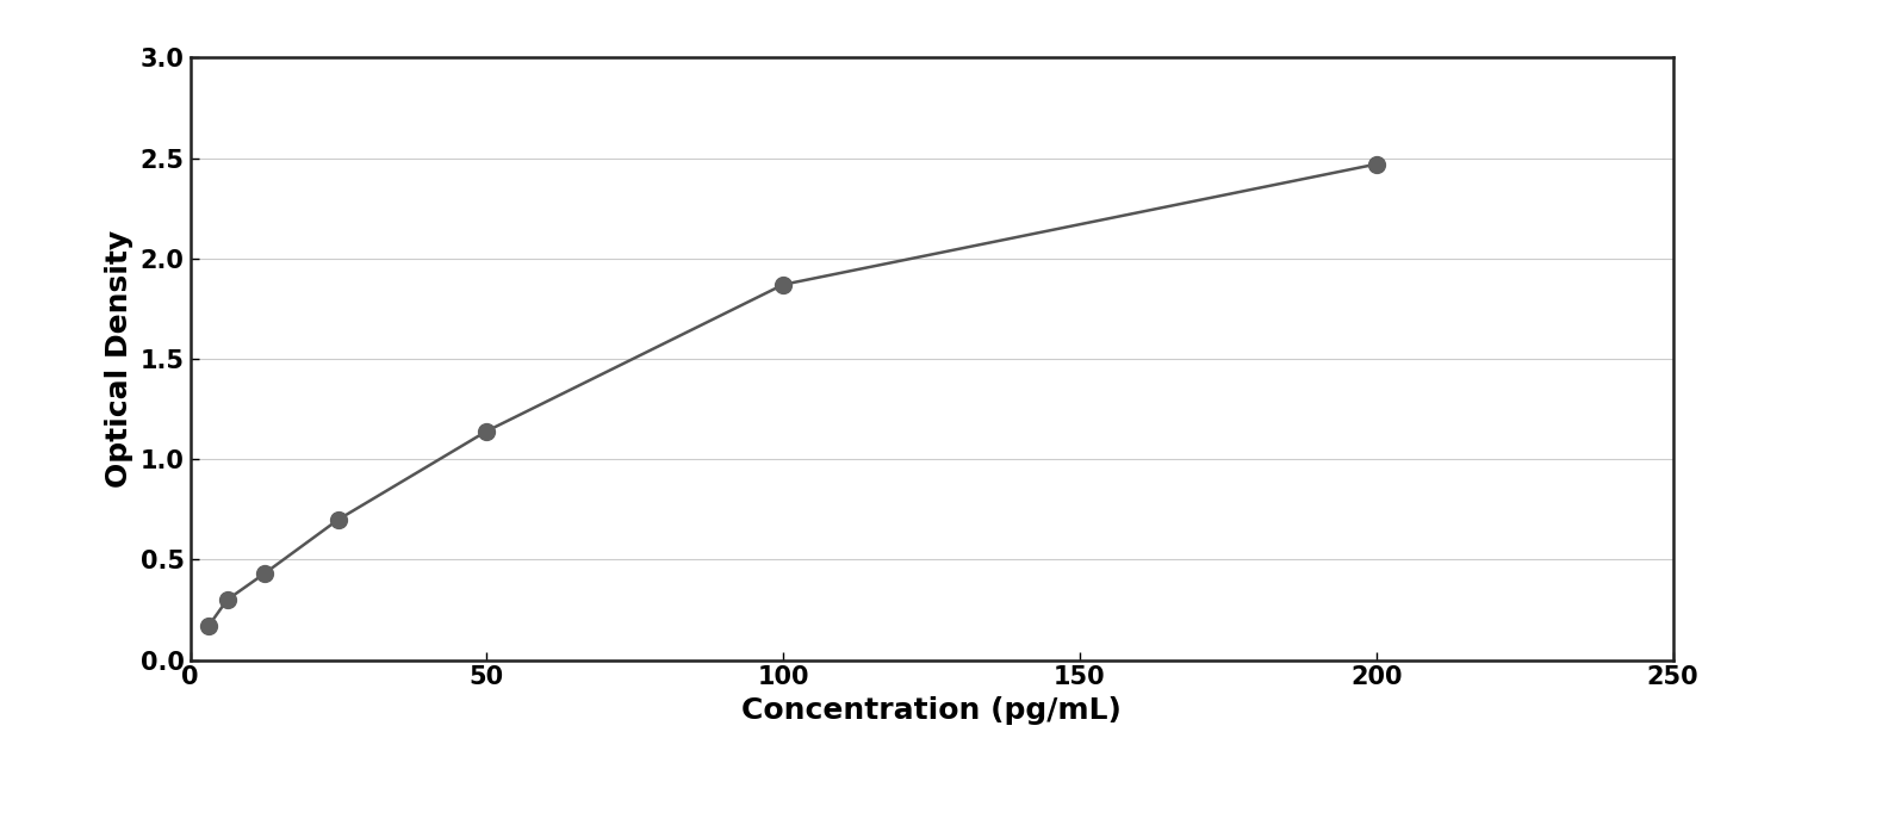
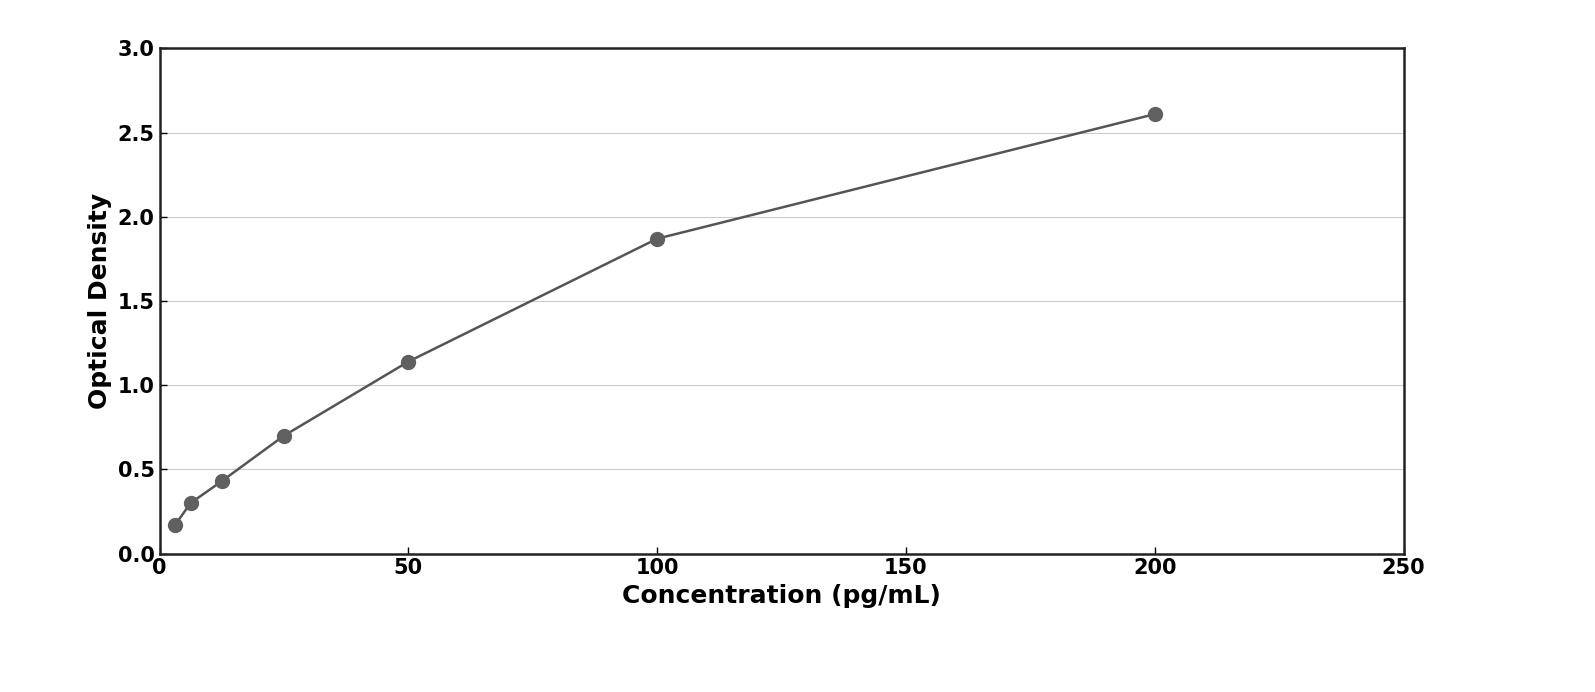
200: 2.47 -> 2.61
